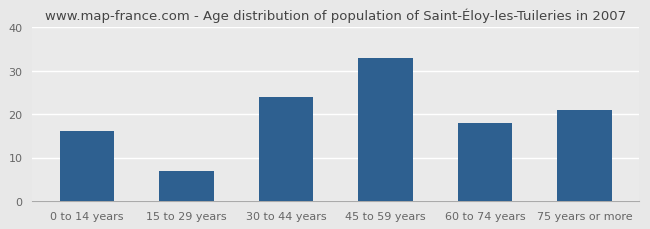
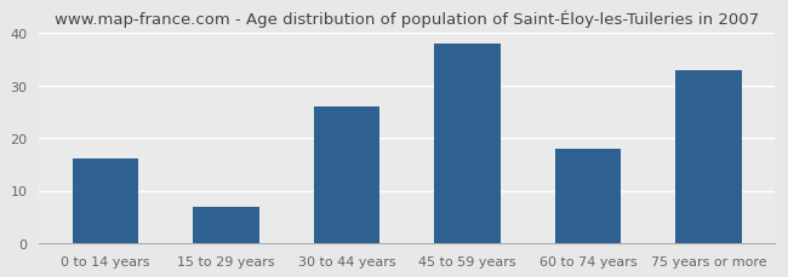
30 to 44 years: 24 -> 26
45 to 59 years: 33 -> 38
75 years or more: 21 -> 33
